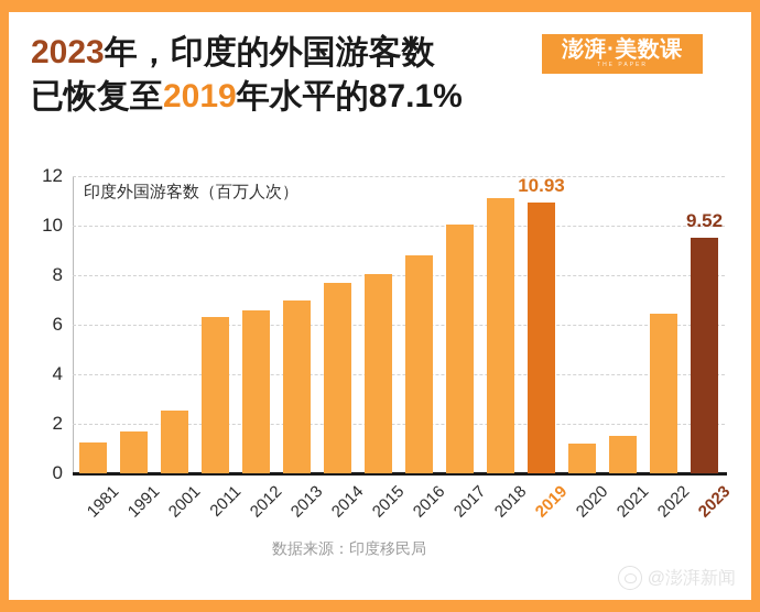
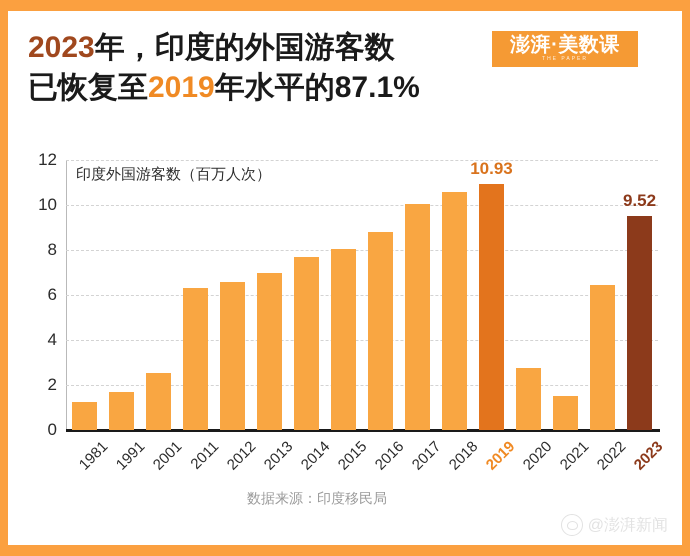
2018: 11.1 -> 10.6
2020: 1.2 -> 2.7
